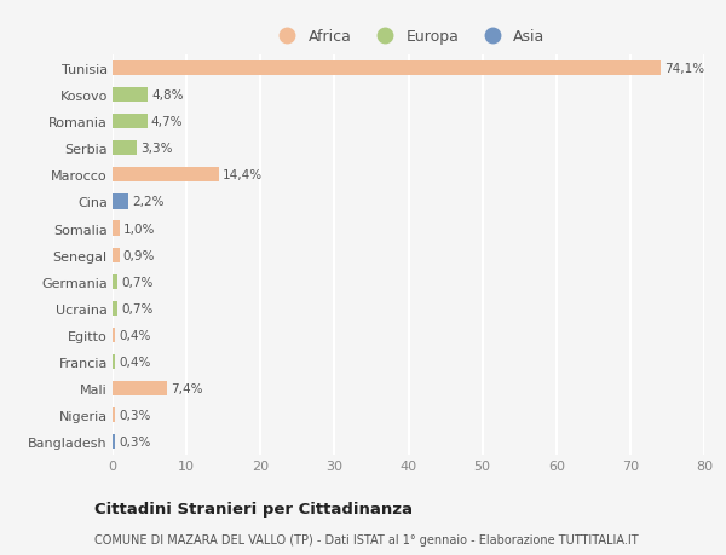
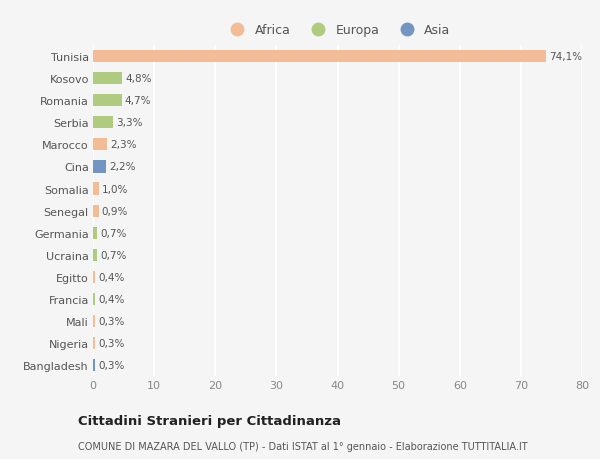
Marocco: 14,4% -> 2,3%
Mali: 7,4% -> 0,3%
